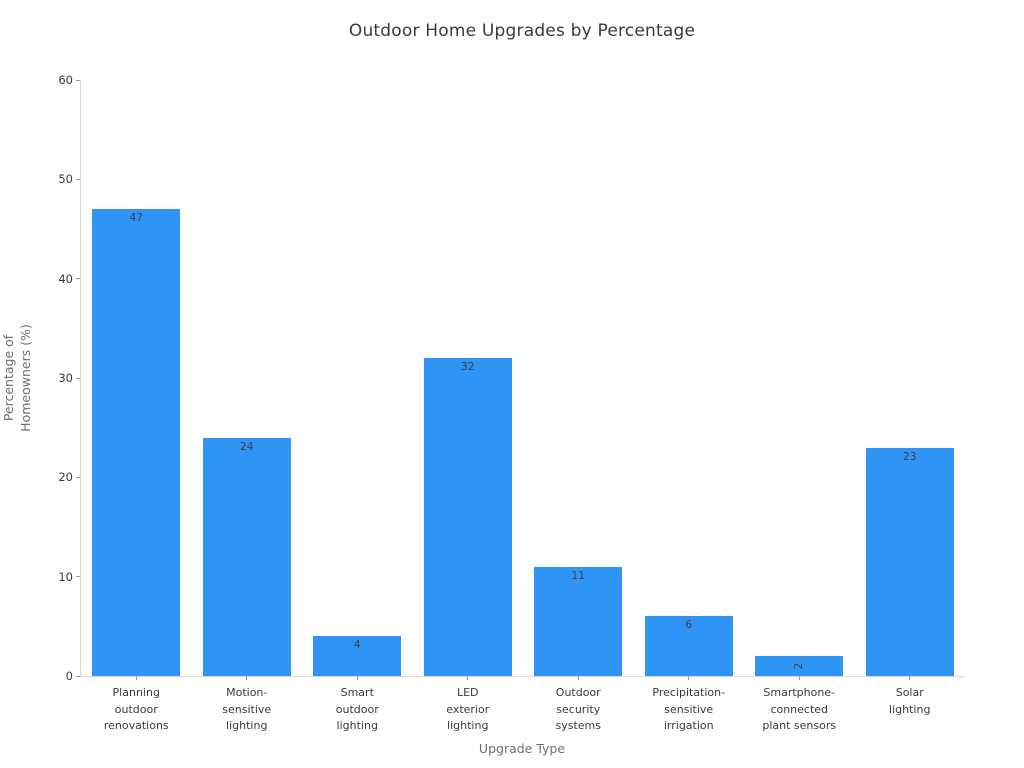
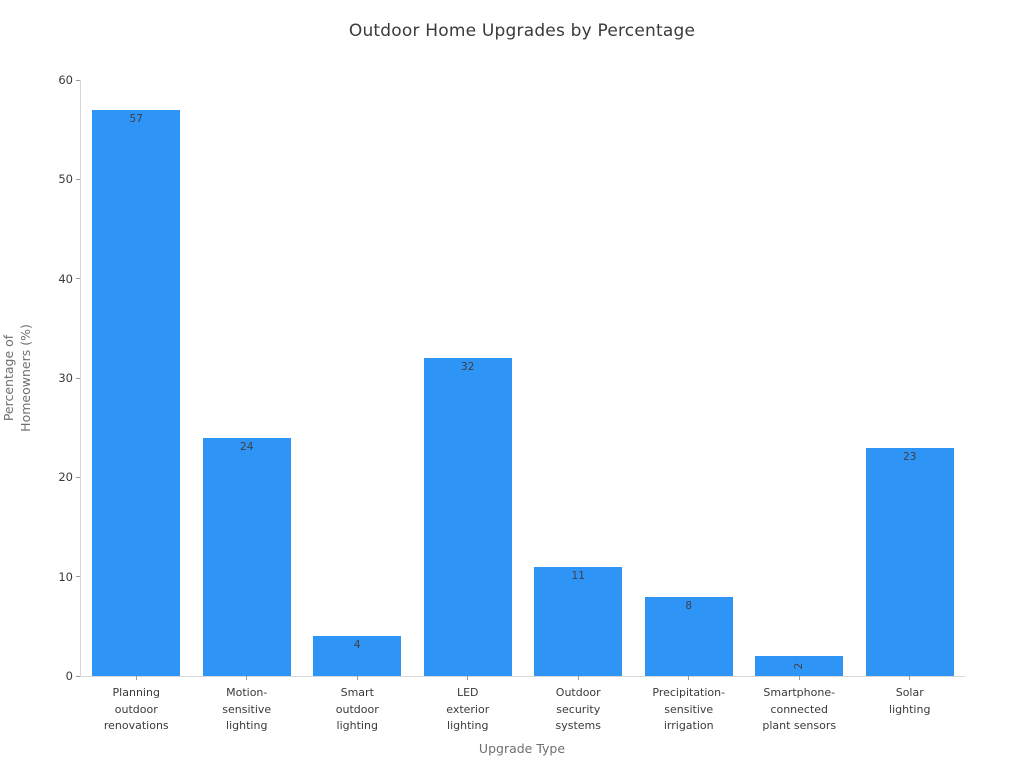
Planning outdoor renovations: 47 -> 57
Precipitation- sensitive irrigation: 6 -> 8
